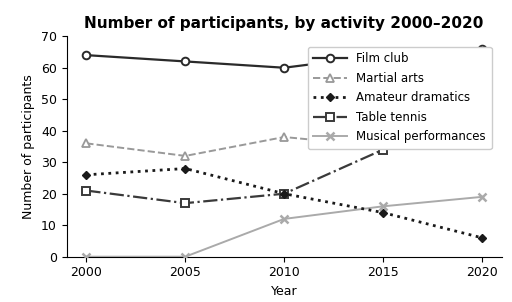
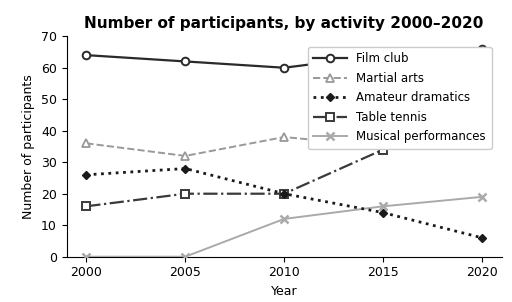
Table tennis/2000: 21 -> 16
Table tennis/2005: 17 -> 20
